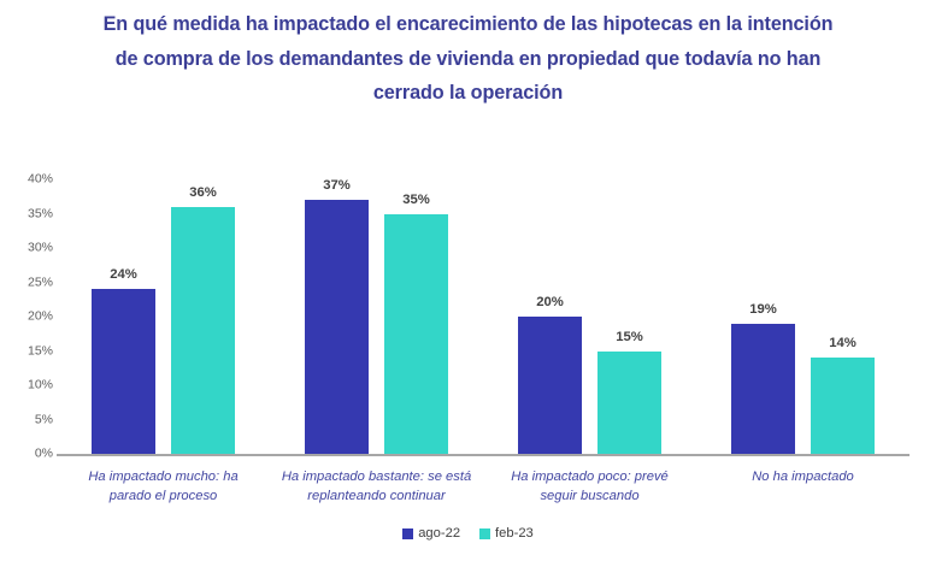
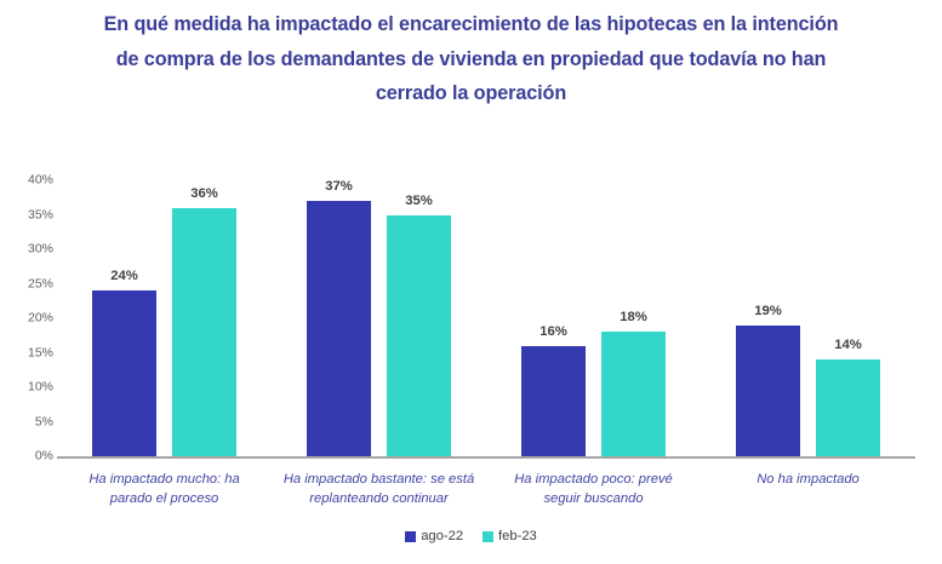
ago-22/Ha impactado poco: prevé seguir buscando: 20% -> 16%
feb-23/Ha impactado poco: prevé seguir buscando: 15% -> 18%
